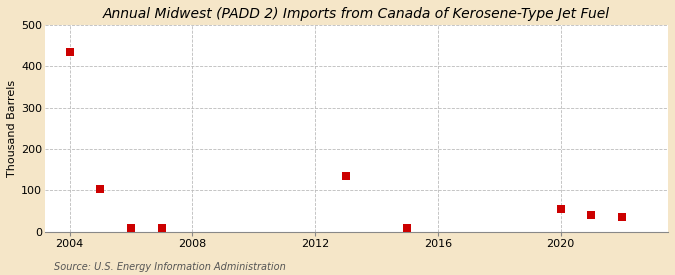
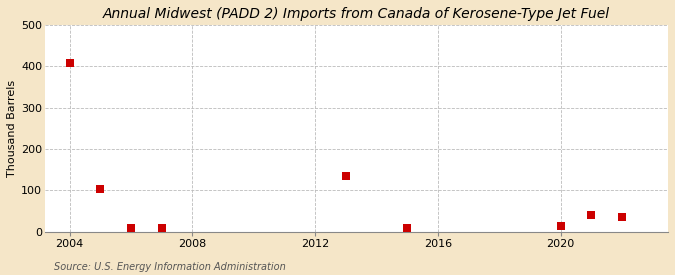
2004: 435 -> 407
2020: 55 -> 13
